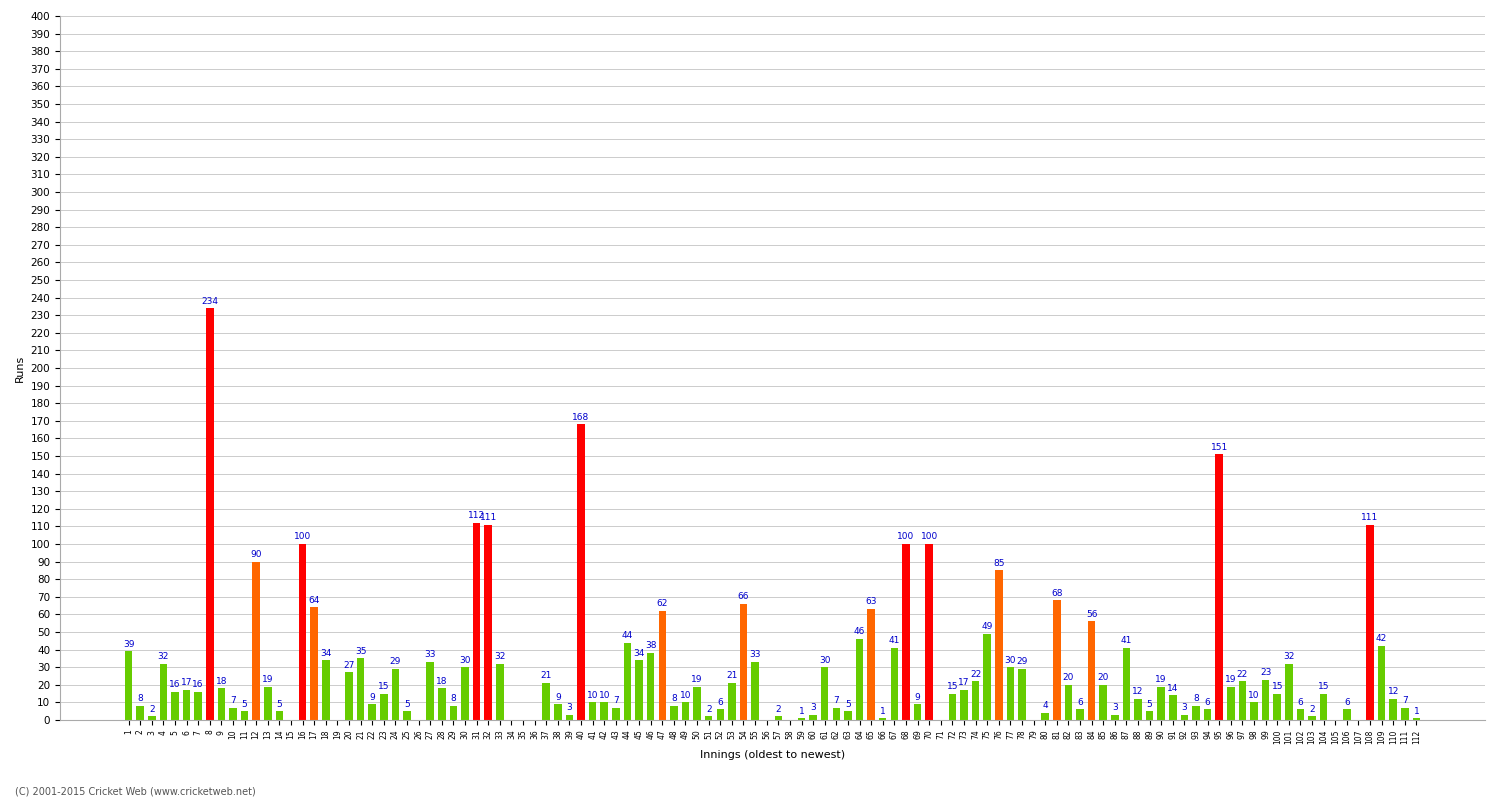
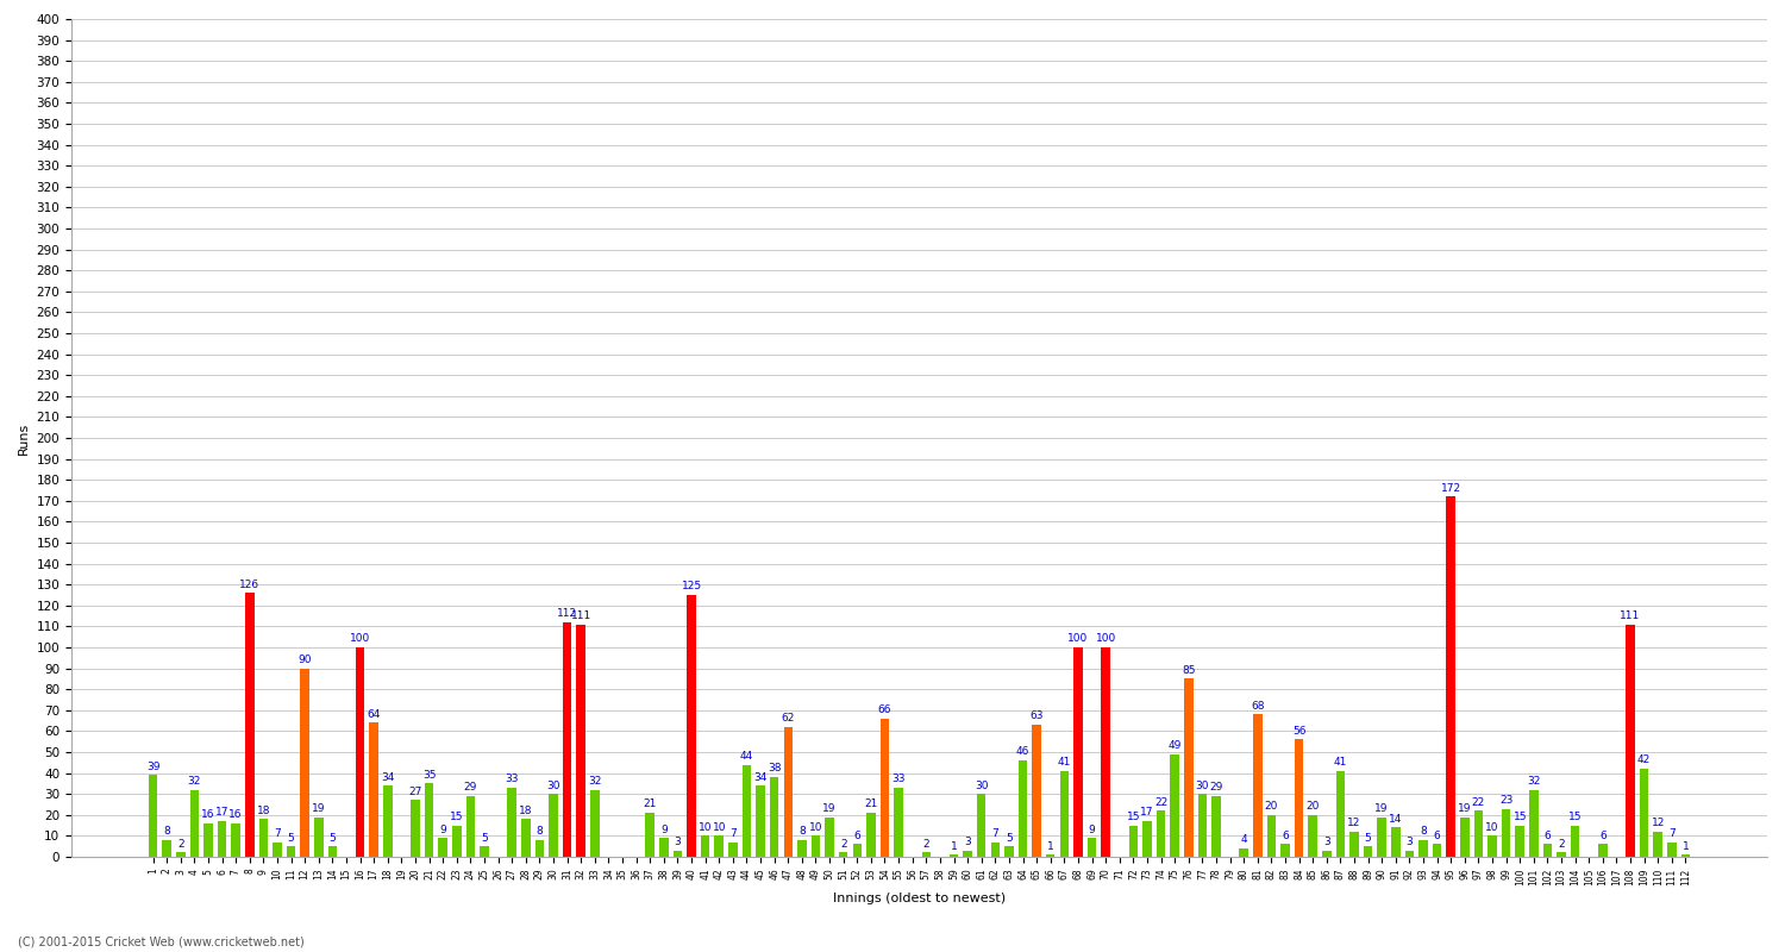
8: 234 -> 126
40: 168 -> 125
95: 151 -> 172
